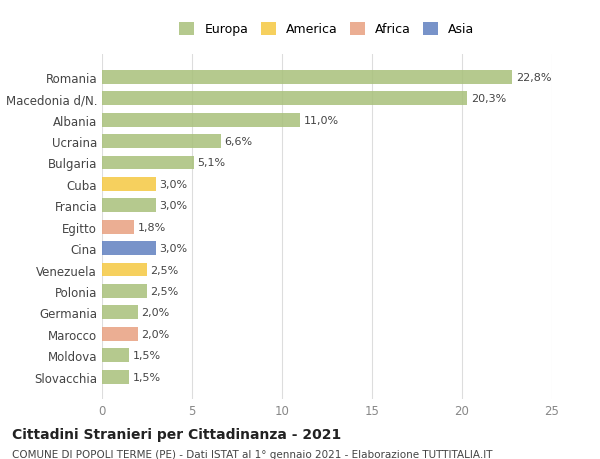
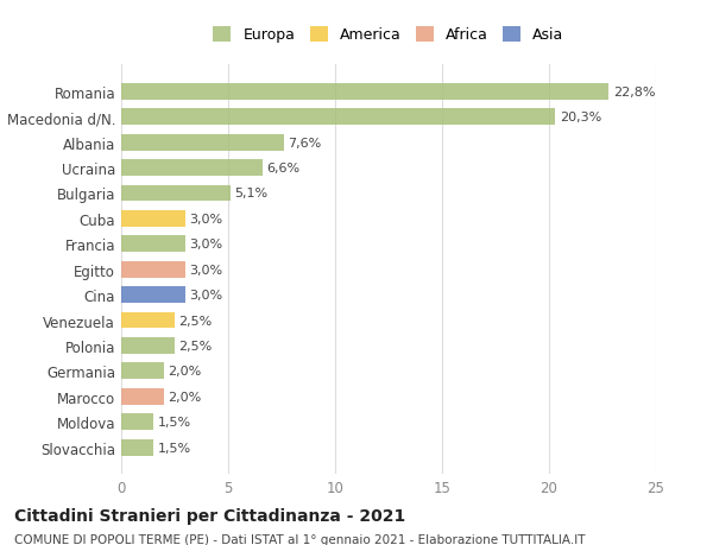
Albania: 11,0% -> 7,6%
Egitto: 1,8% -> 3,0%
